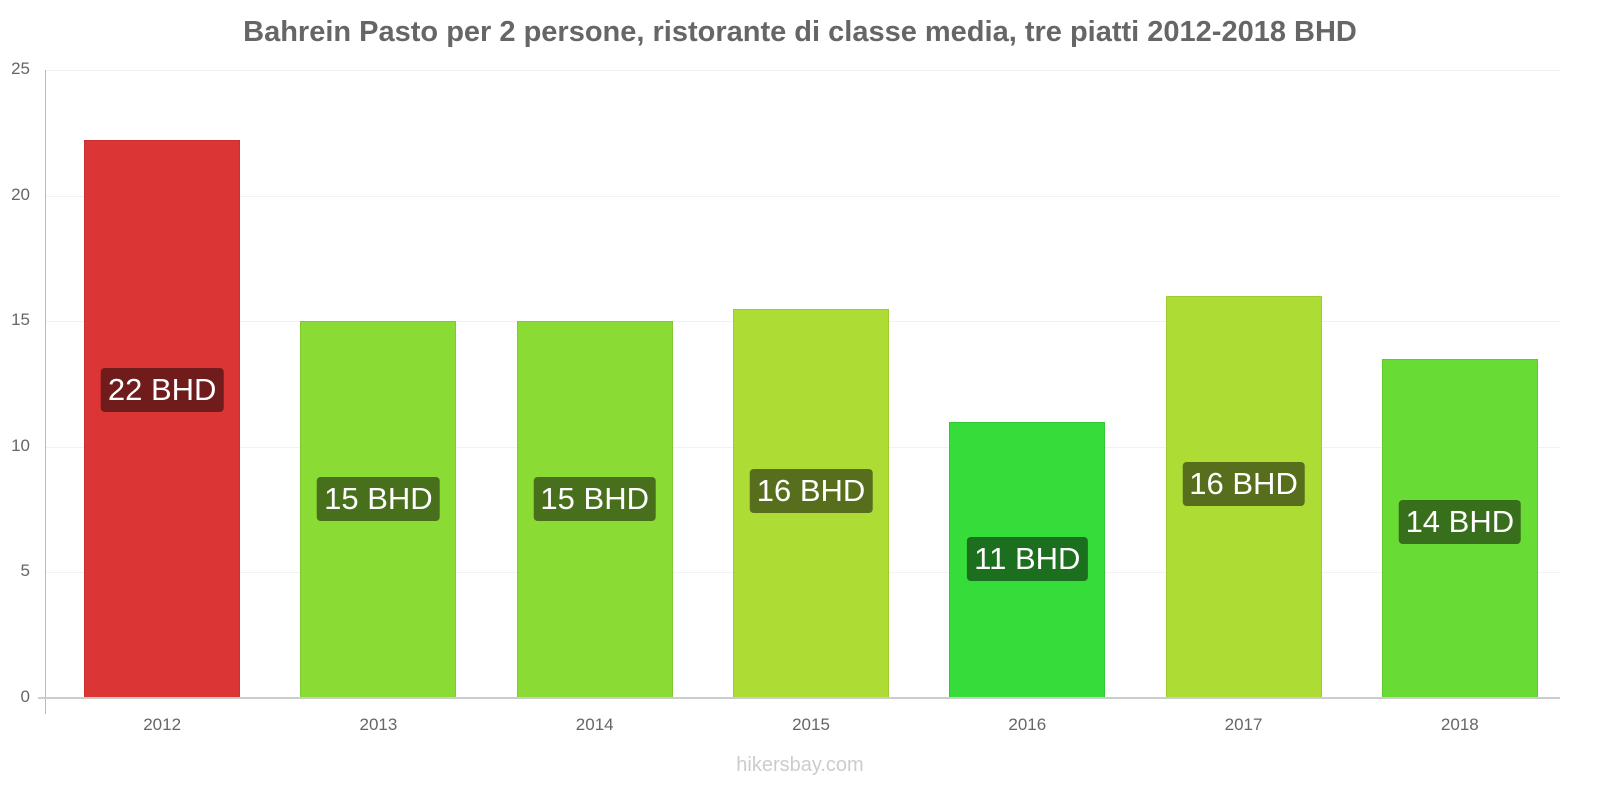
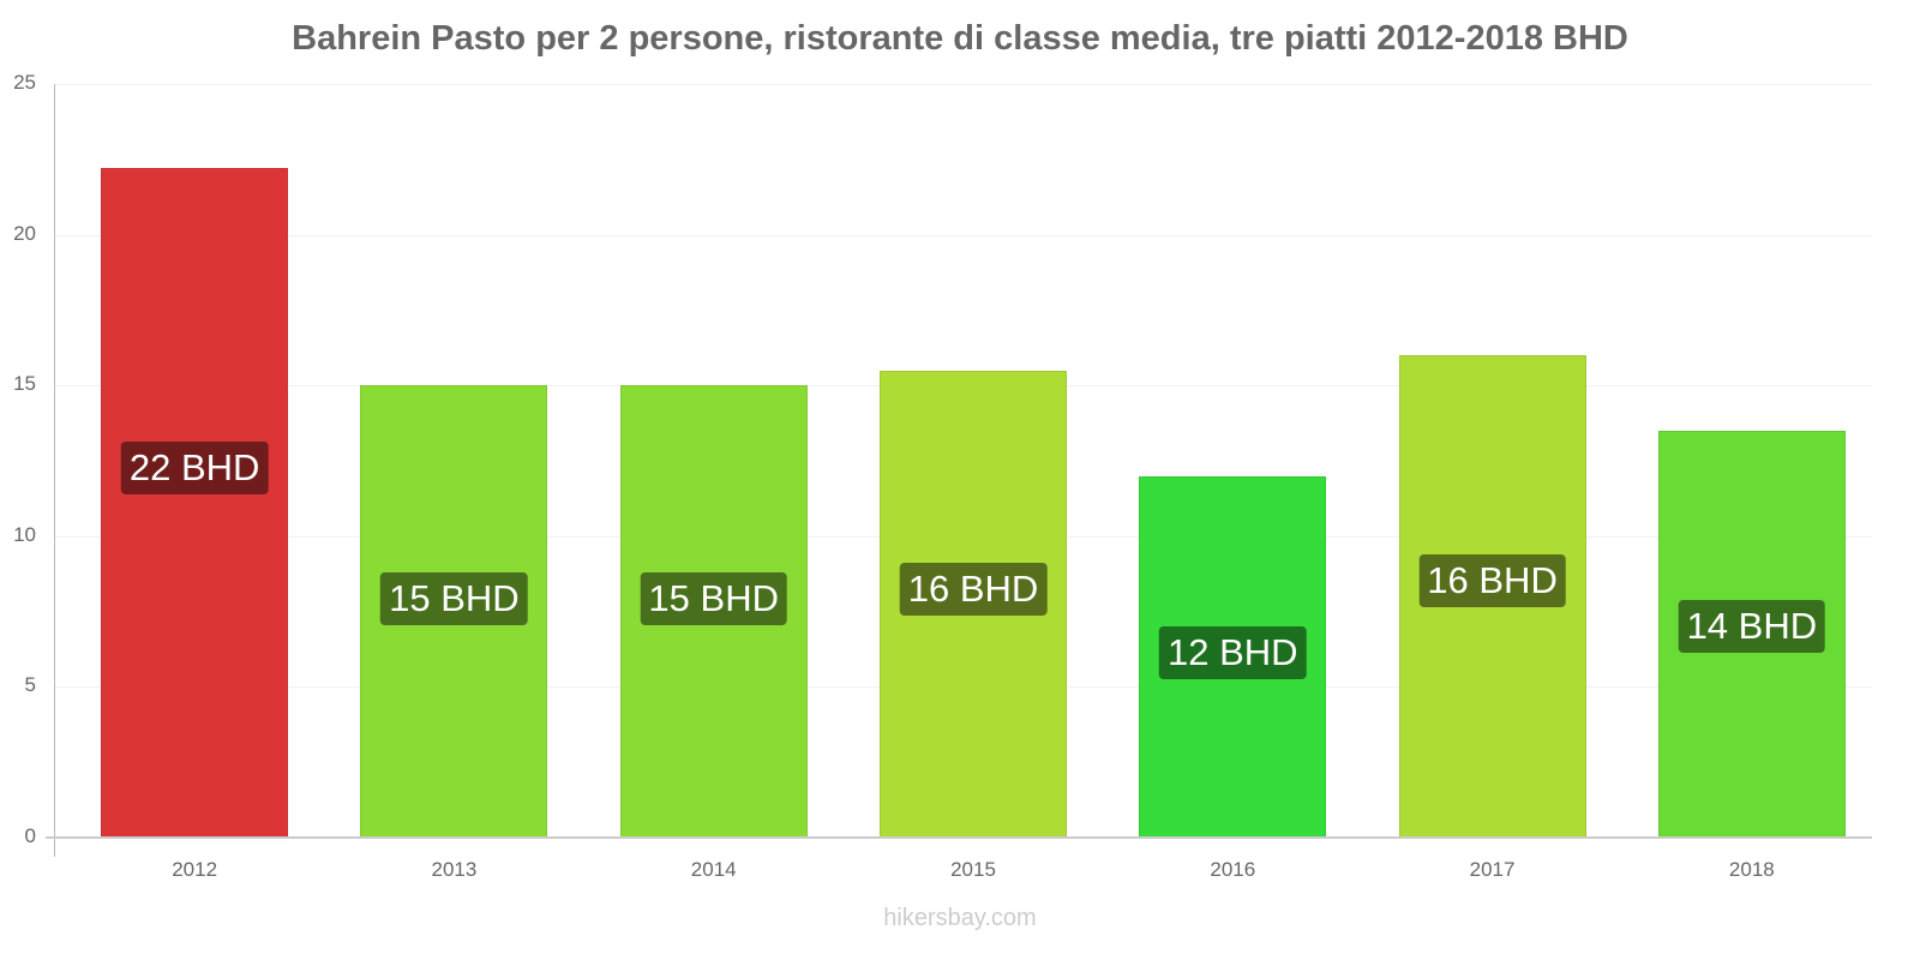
2016: 11 -> 12
